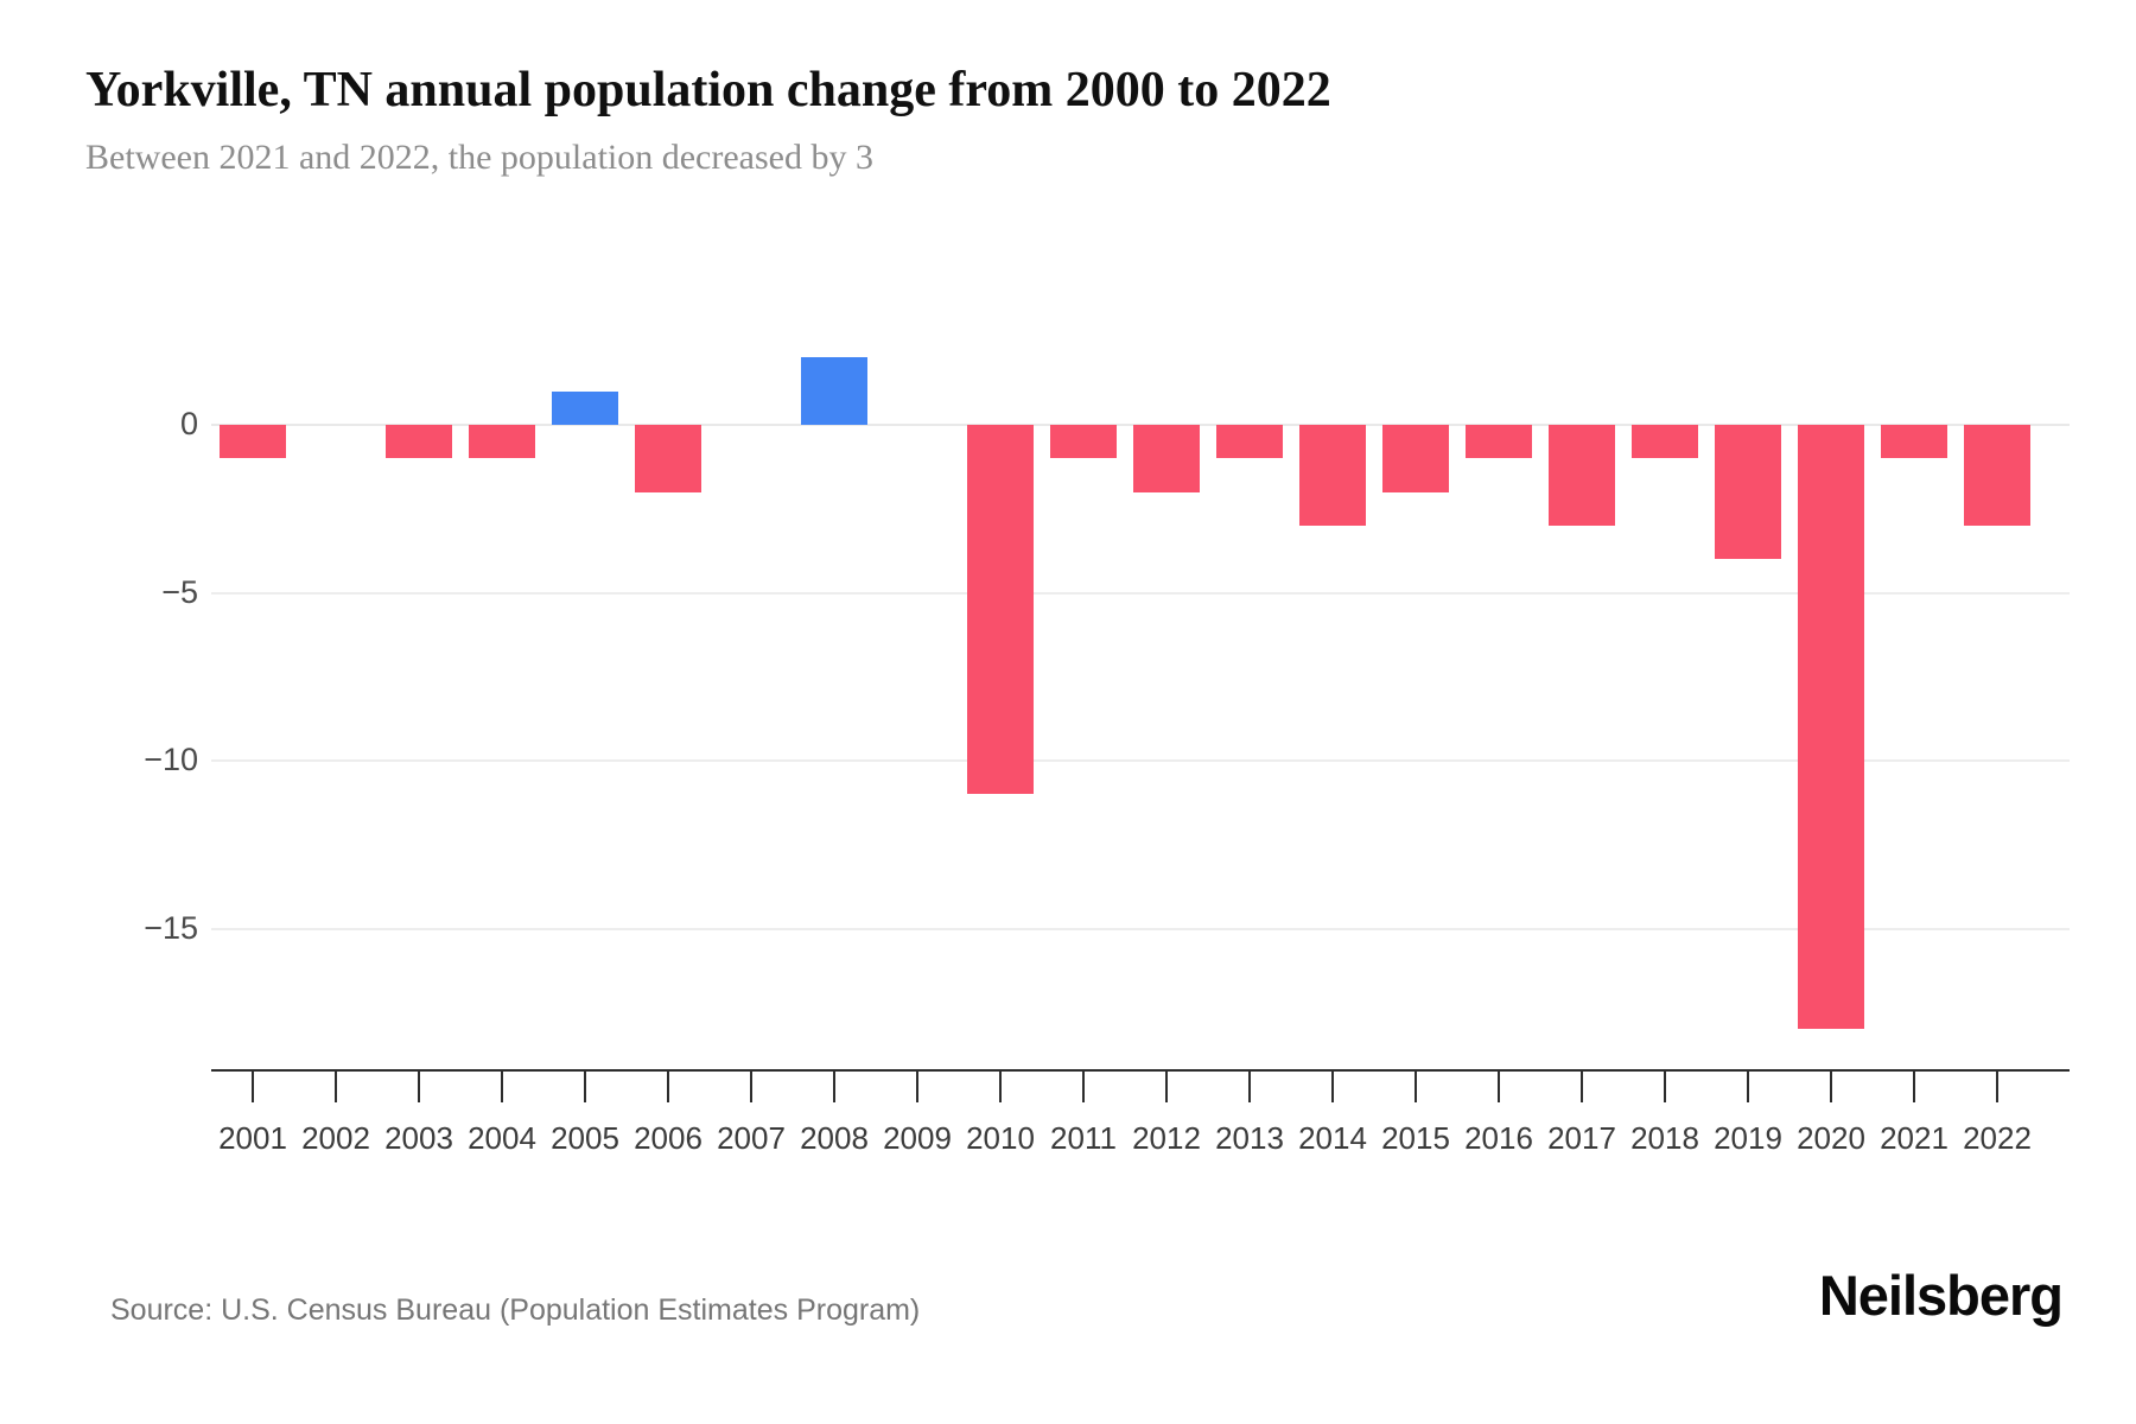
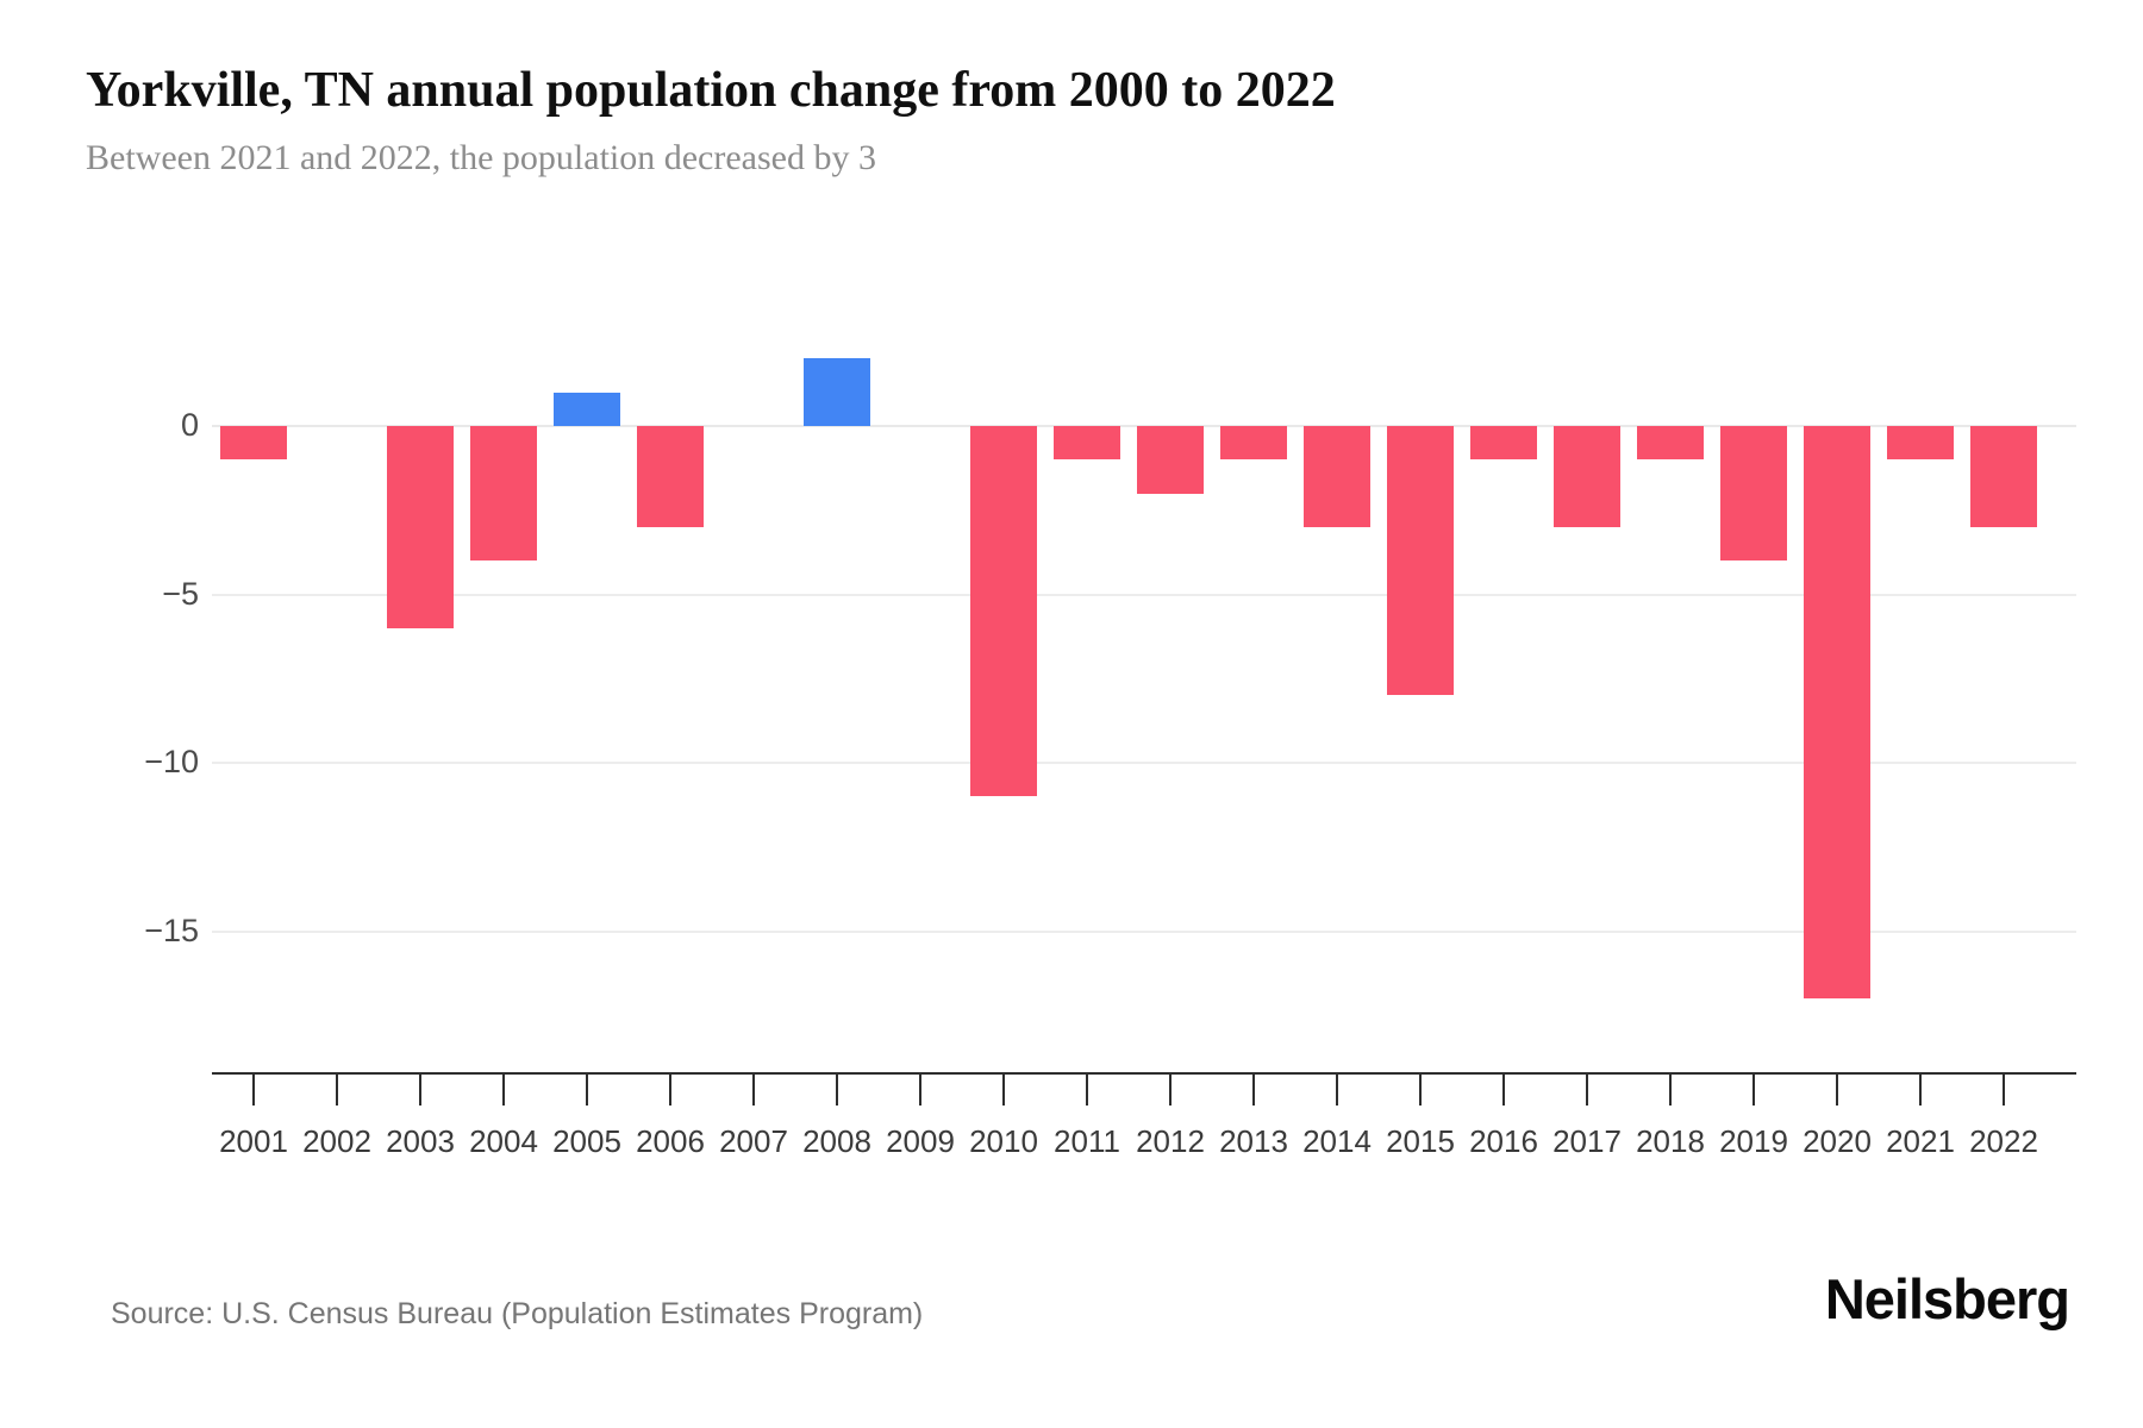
2003: -1 -> -6
2004: -1 -> -4
2006: -2 -> -3
2015: -2 -> -8
2020: -18 -> -17
